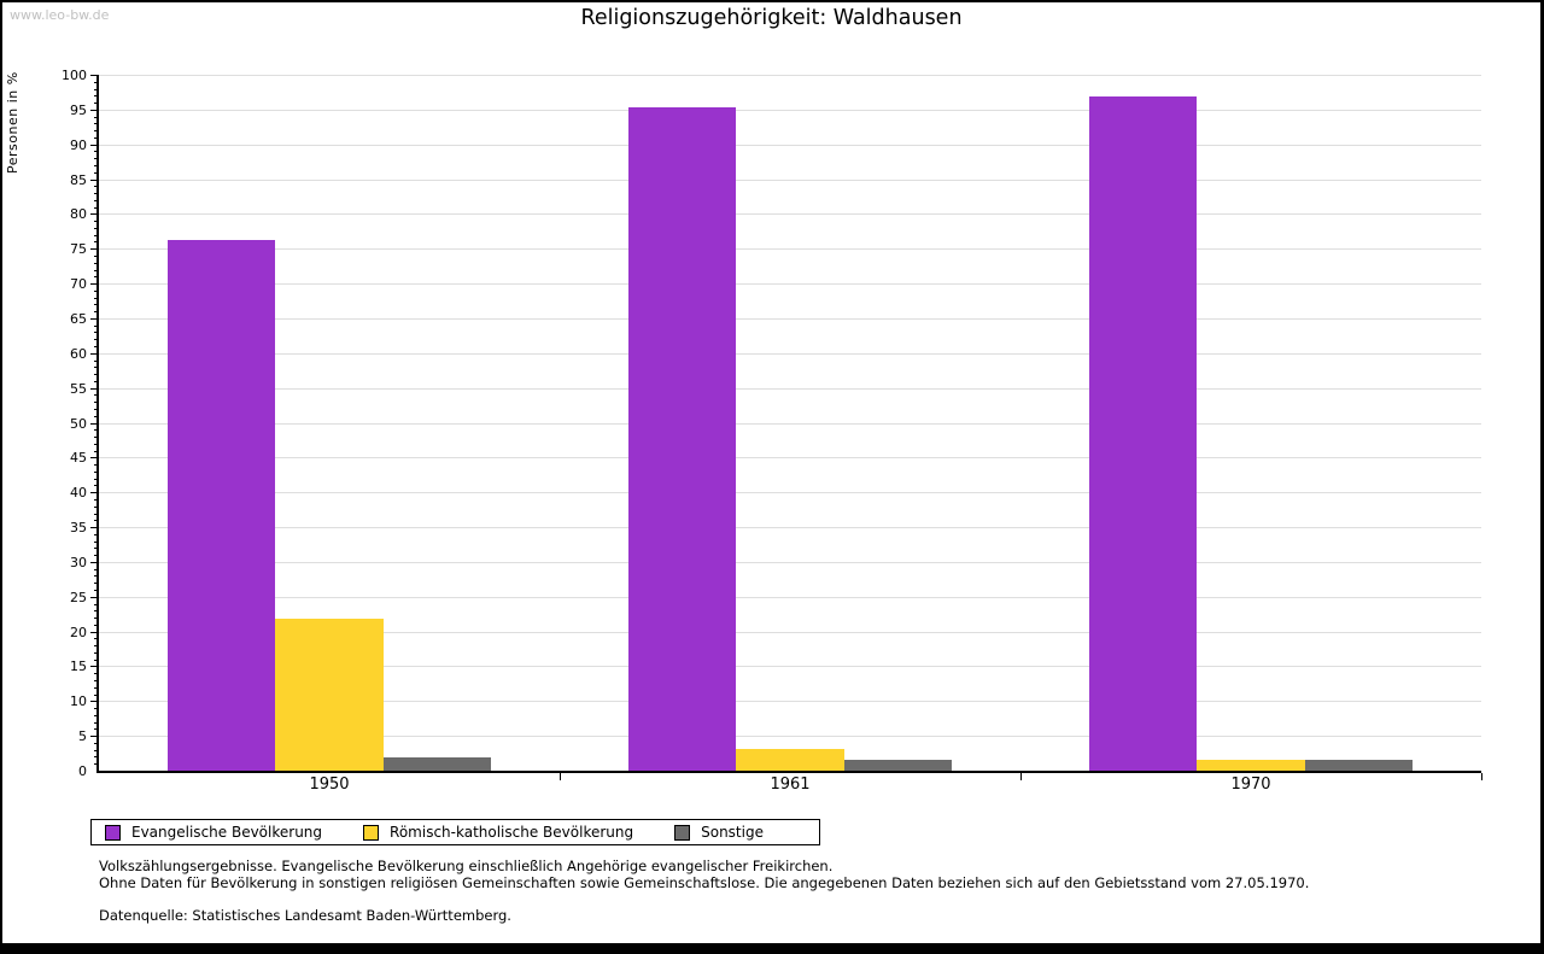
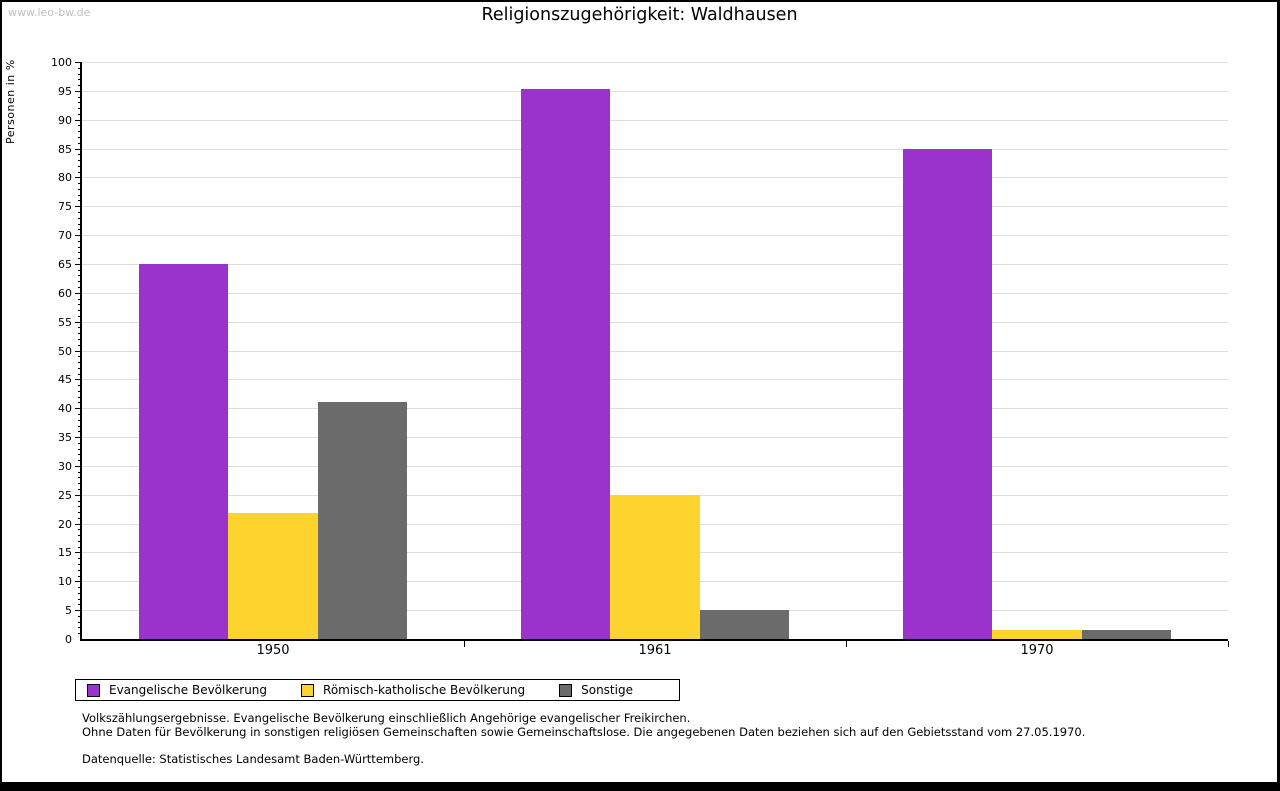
Evangelische Bevölkerung/1950: 76 -> 65
Sonstige/1950: 2 -> 41
Römisch-katholische Bevölkerung/1961: 3 -> 25
Sonstige/1961: 2 -> 5
Evangelische Bevölkerung/1970: 97 -> 85
